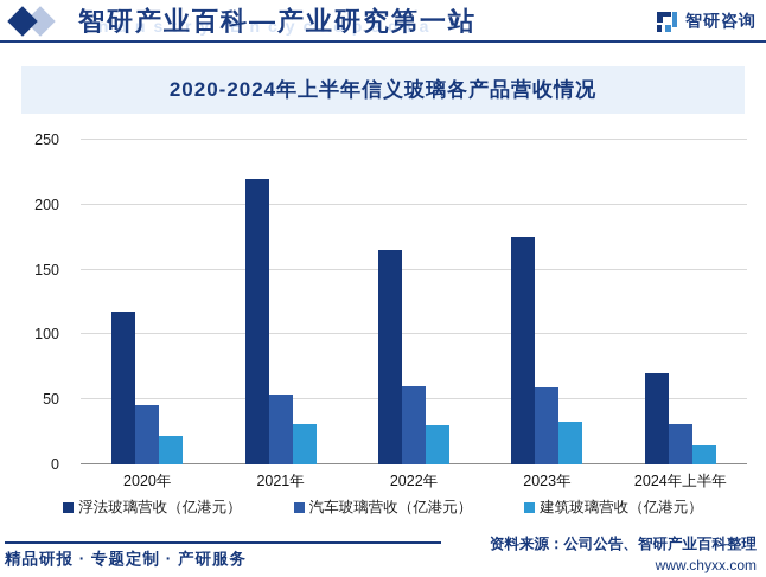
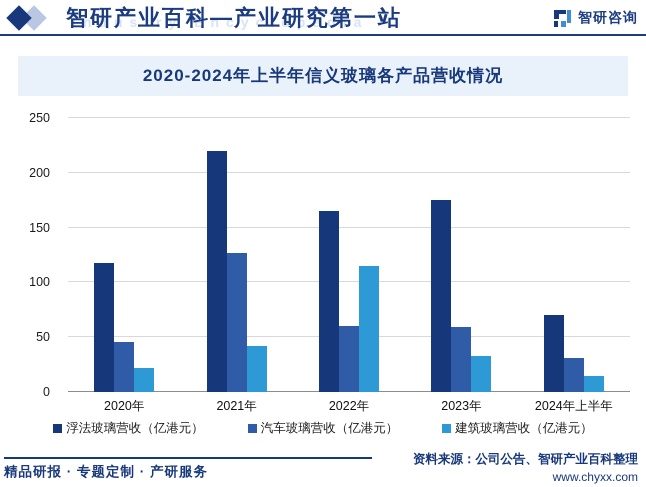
汽车玻璃营收（亿港元）/2021年: 54 -> 127
建筑玻璃营收（亿港元）/2021年: 31 -> 42
建筑玻璃营收（亿港元）/2022年: 30 -> 115
